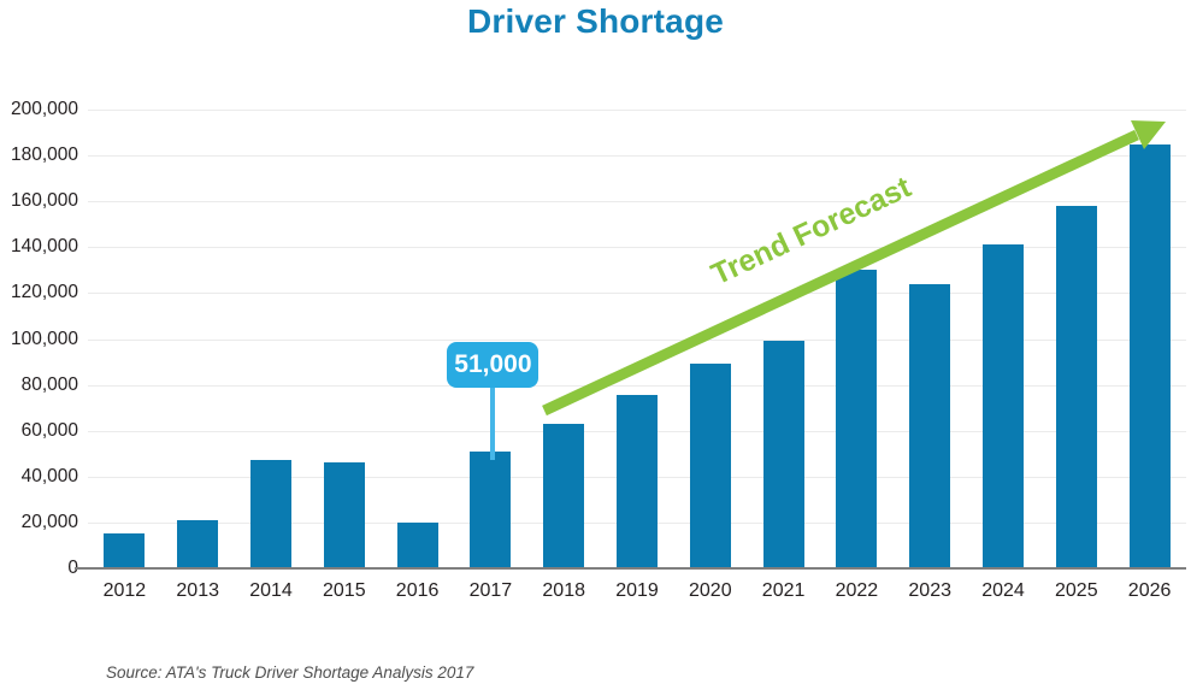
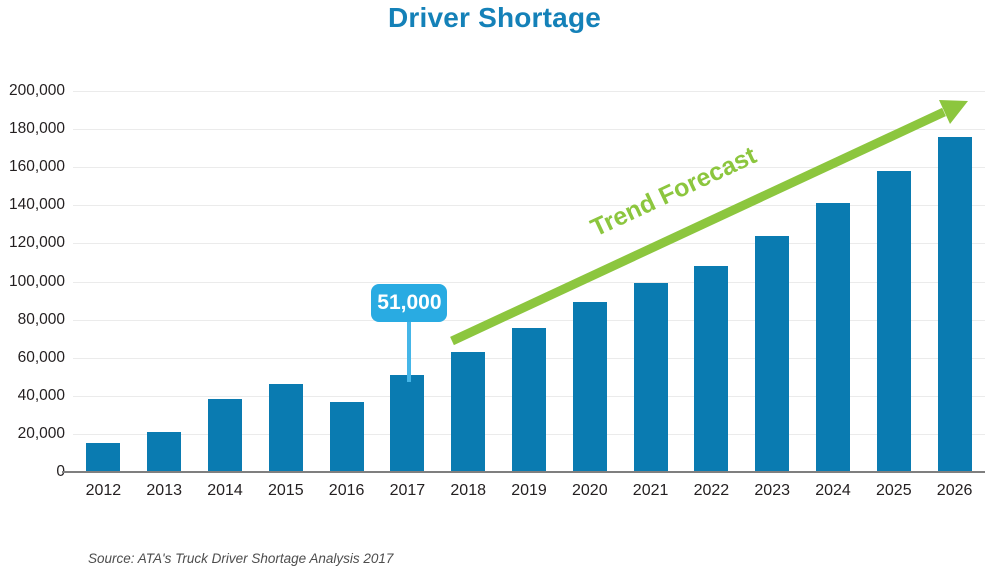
2014: 47000 -> 38000
2016: 20000 -> 36000
2022: 130000 -> 108000
2026: 185000 -> 176000
